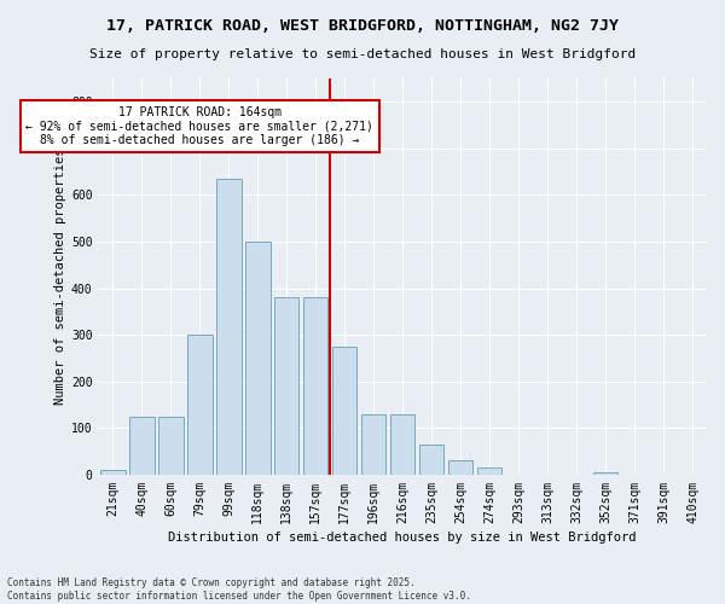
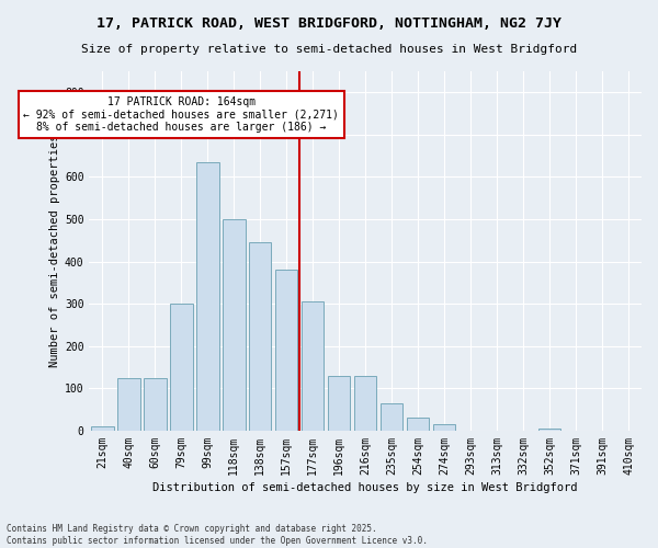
138sqm: 380 -> 445
177sqm: 275 -> 305
